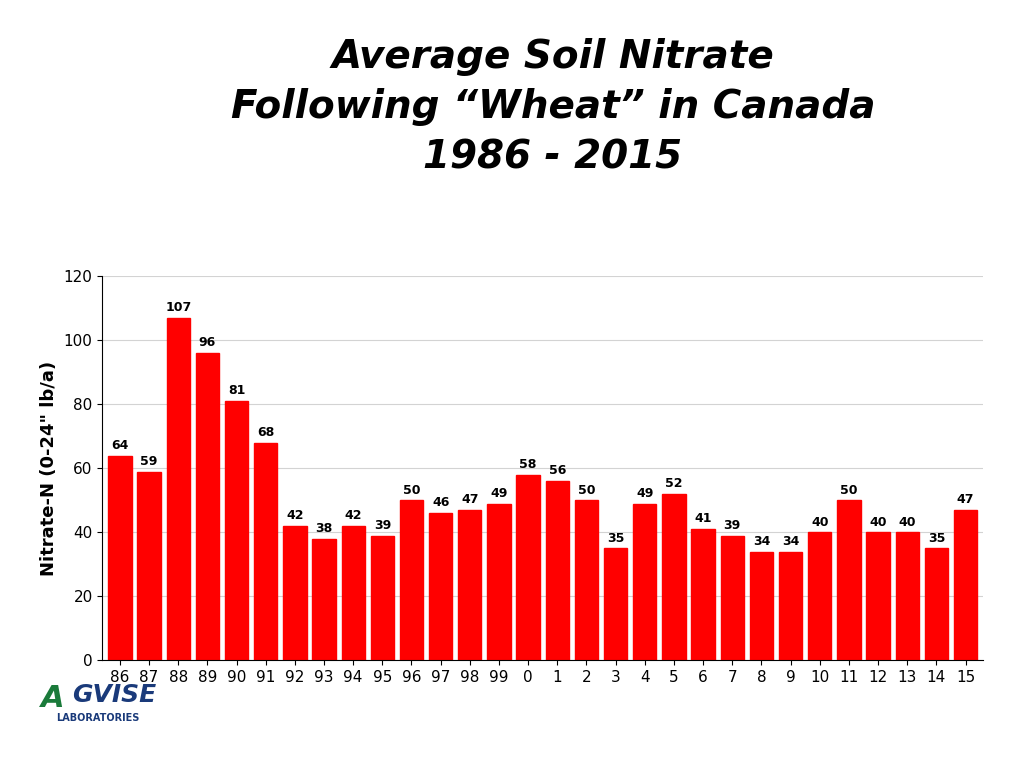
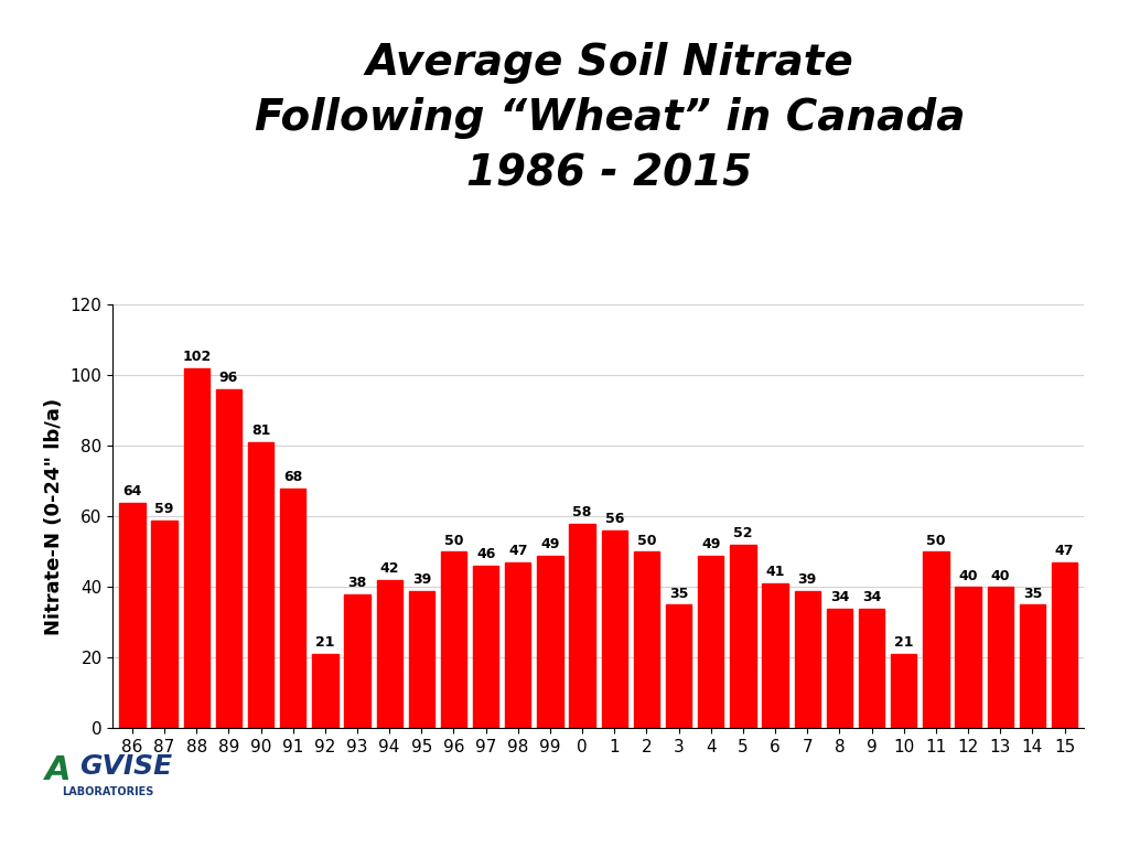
88: 107 -> 102
92: 42 -> 21
10: 40 -> 21
